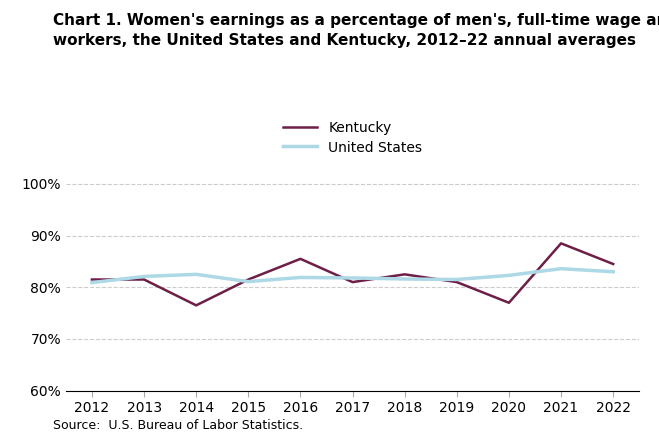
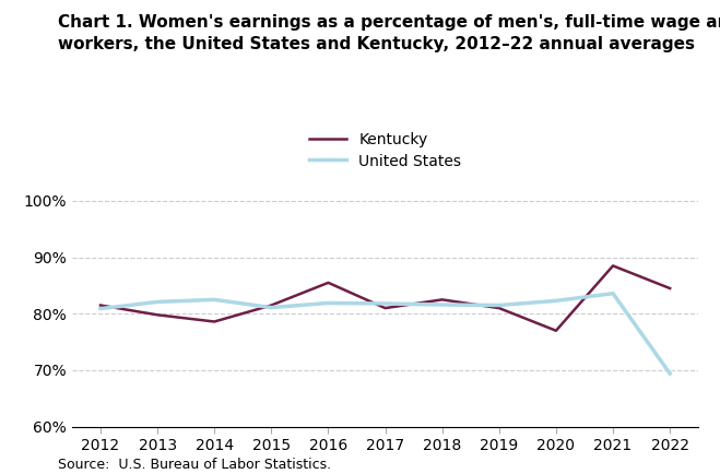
Kentucky/2013: 81.5% -> 79.8%
Kentucky/2014: 76.5% -> 78.6%
United States/2022: 83.0% -> 69.4%
